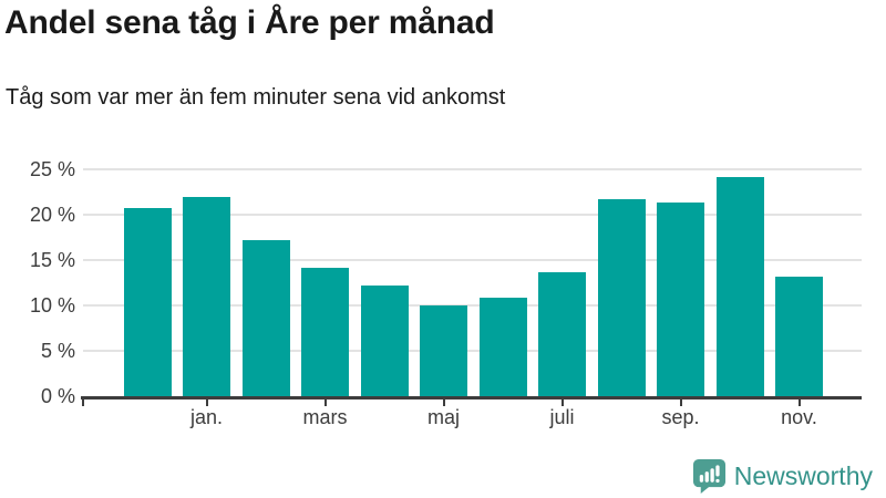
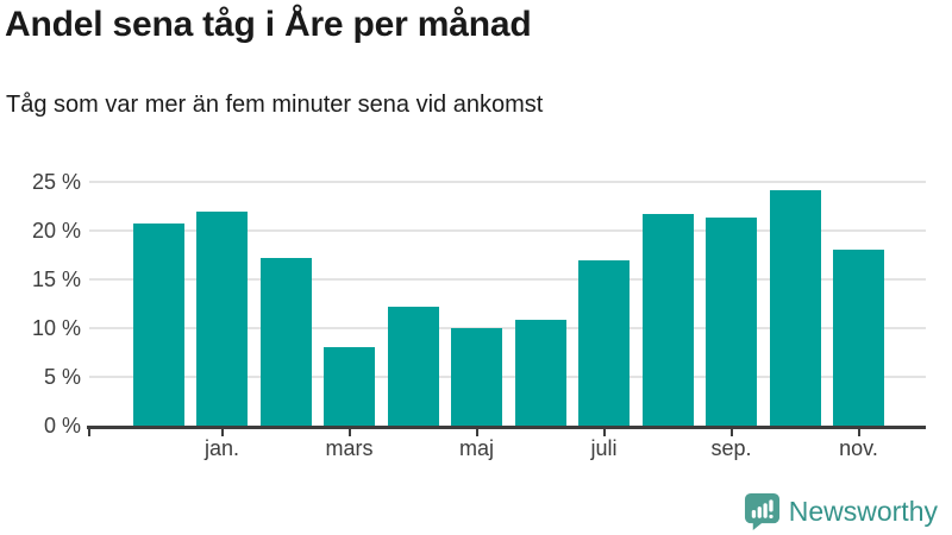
mars: 14% -> 8%
juli: 14% -> 17%
nov.: 13% -> 18%
